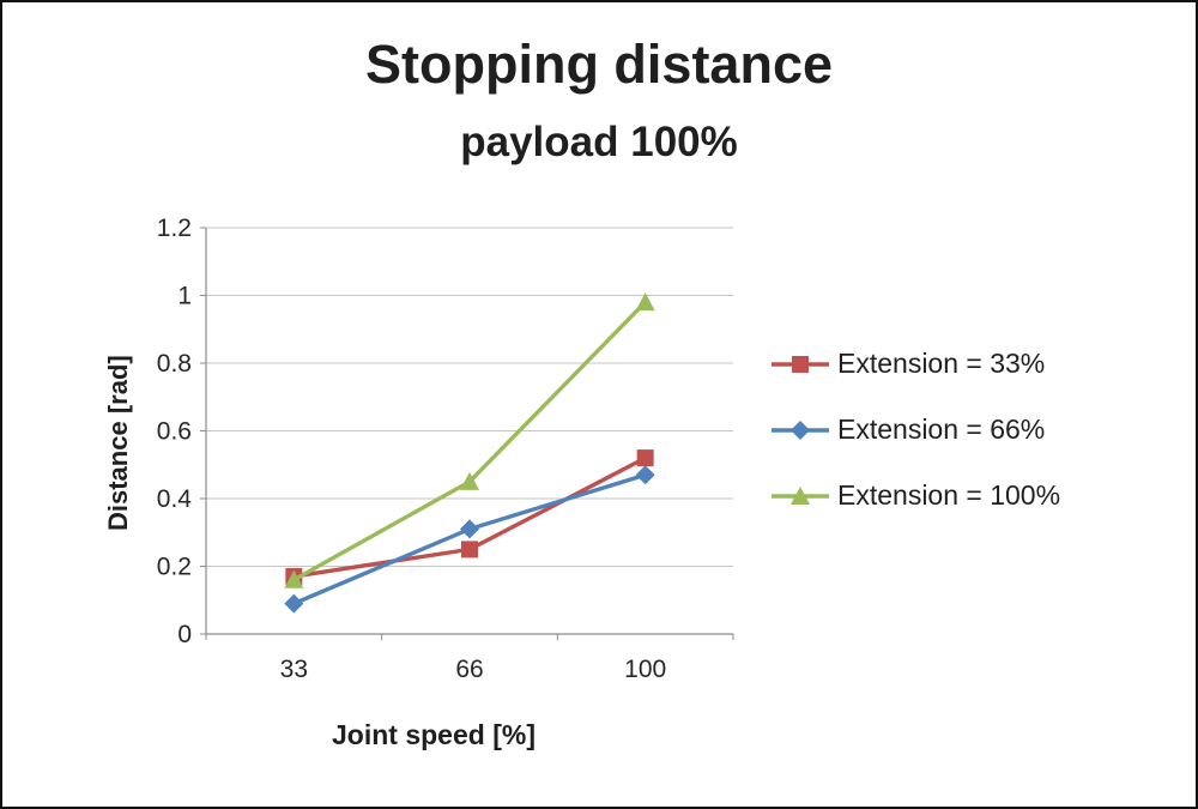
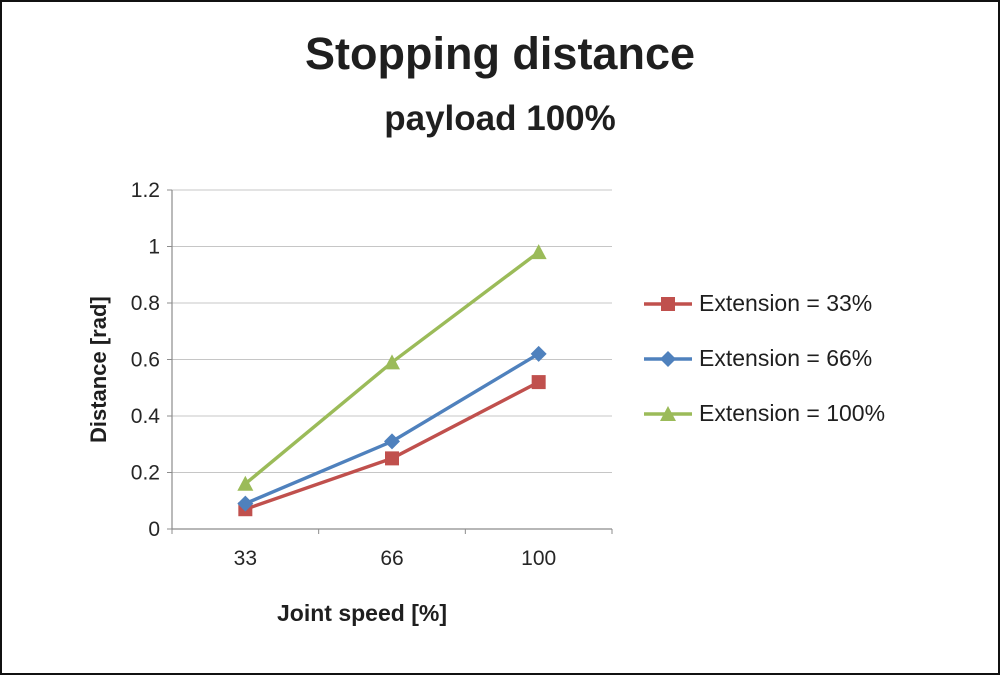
Extension = 33%/33: 0.17 -> 0.07
Extension = 100%/66: 0.45 -> 0.59
Extension = 66%/100: 0.47 -> 0.62
